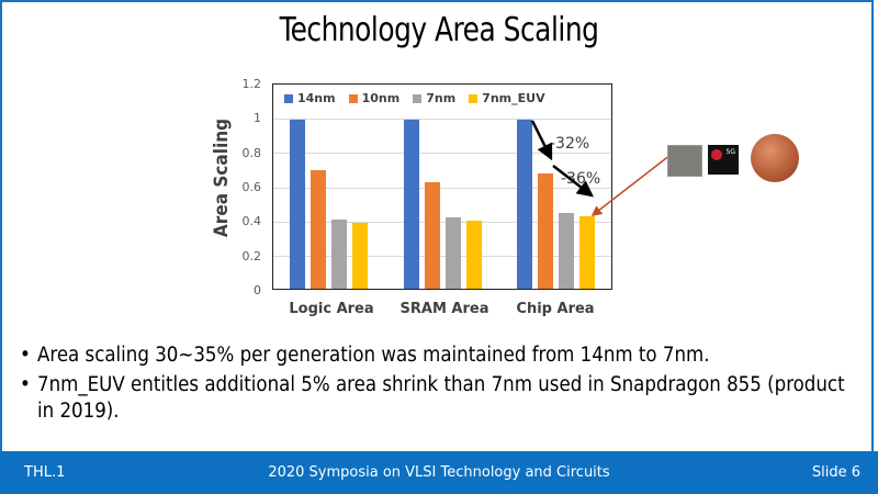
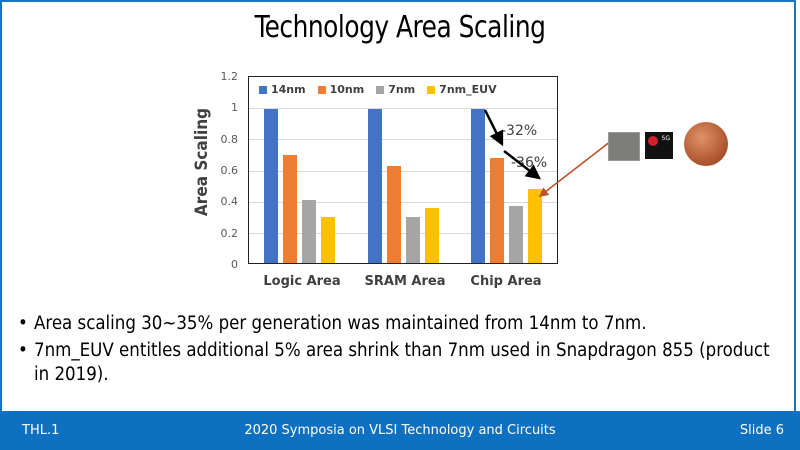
7nm_EUV/Logic Area: 0.39 -> 0.30
7nm/SRAM Area: 0.42 -> 0.30
7nm_EUV/SRAM Area: 0.40 -> 0.36
7nm/Chip Area: 0.45 -> 0.37
7nm_EUV/Chip Area: 0.43 -> 0.48
